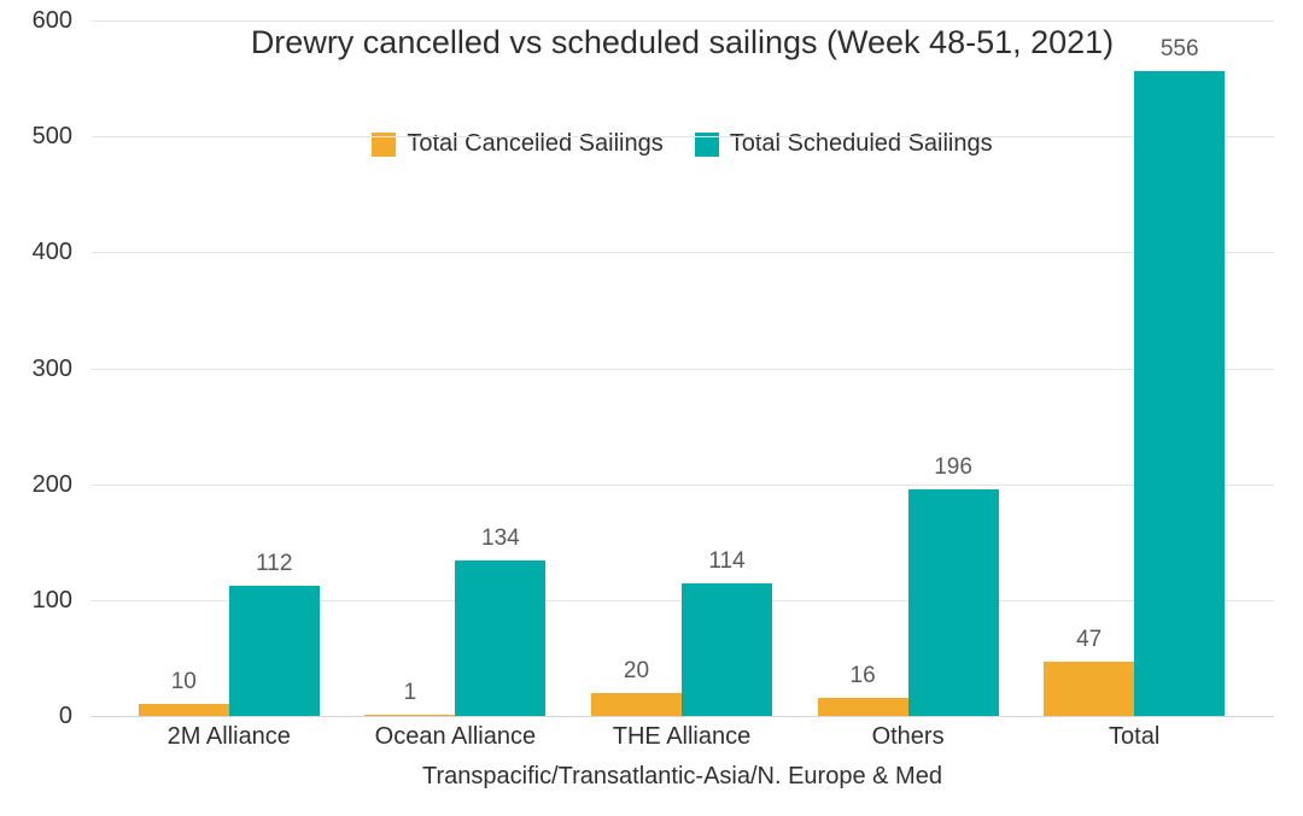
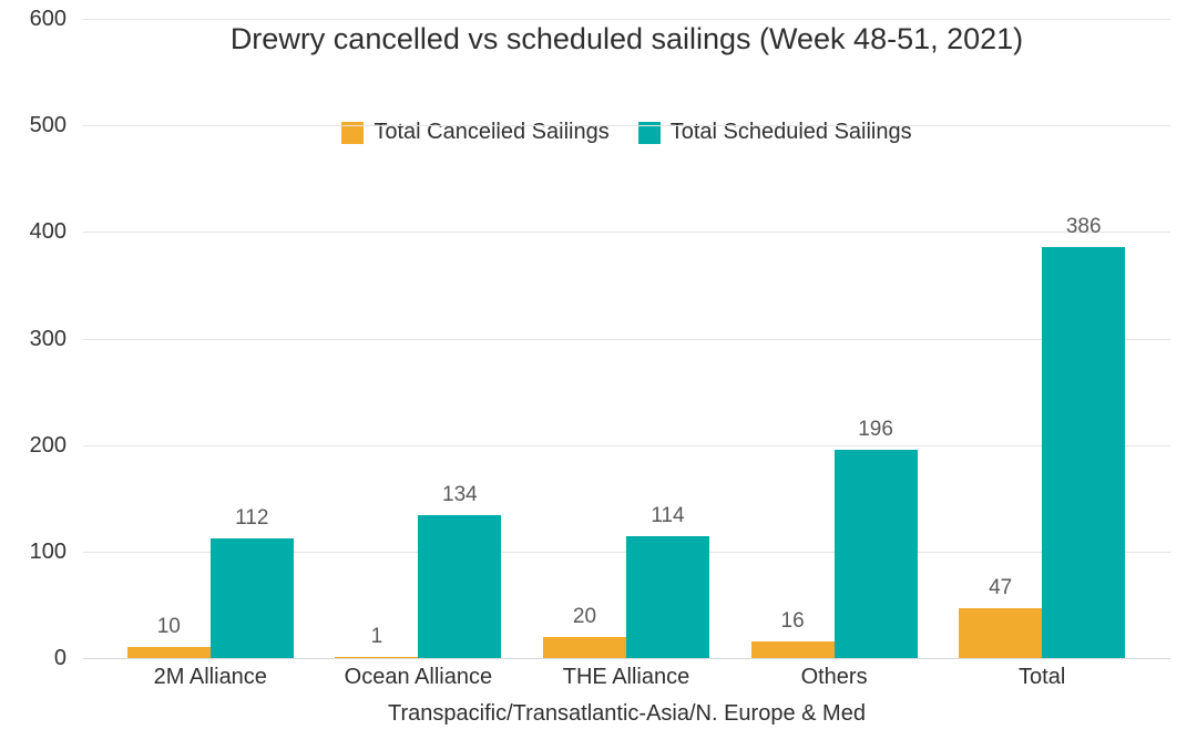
Total Scheduled Sailings/Total: 556 -> 386
